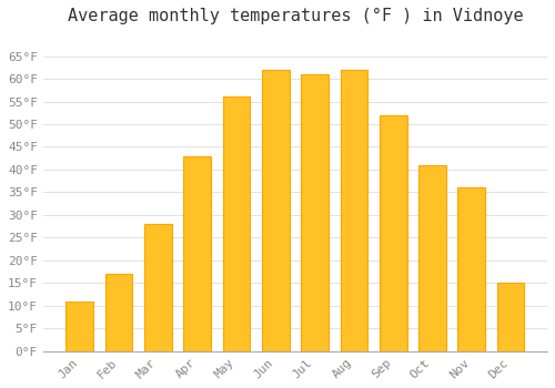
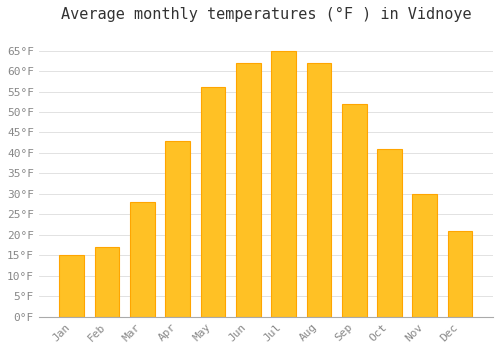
Jan: 11°F -> 15°F
Jul: 61°F -> 65°F
Nov: 36°F -> 30°F
Dec: 15°F -> 21°F
